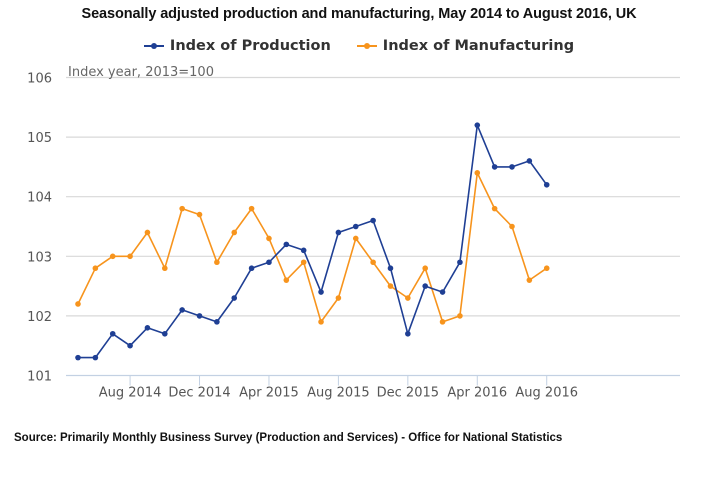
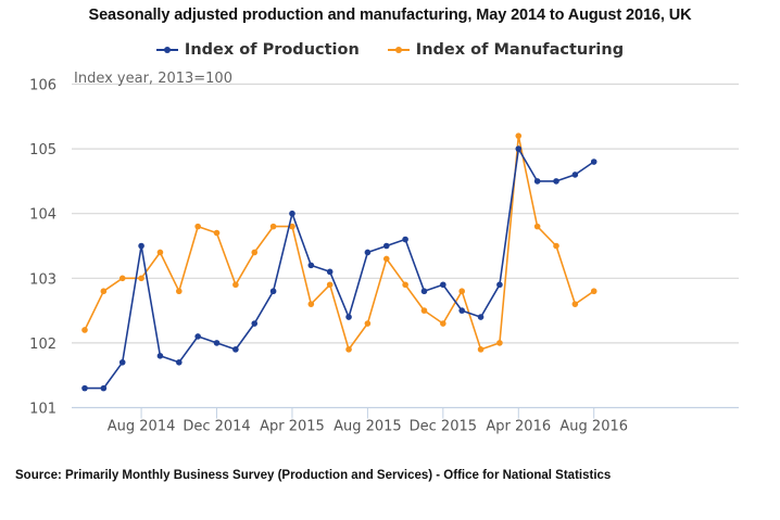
Index of Production/Aug 2014: 101.5 -> 103.5
Index of Production/Apr 2015: 102.9 -> 104.0
Index of Manufacturing/Apr 2015: 103.3 -> 103.8
Index of Production/Dec 2015: 101.7 -> 102.9
Index of Production/Apr 2016: 105.2 -> 105.0
Index of Manufacturing/Apr 2016: 104.4 -> 105.2
Index of Production/Aug 2016: 104.2 -> 104.8
